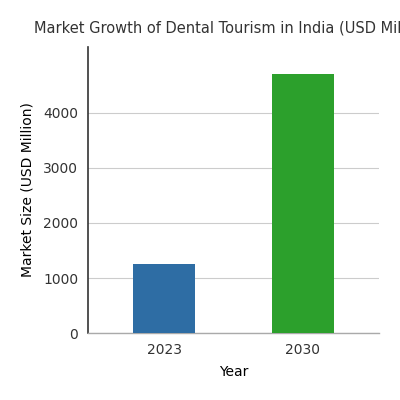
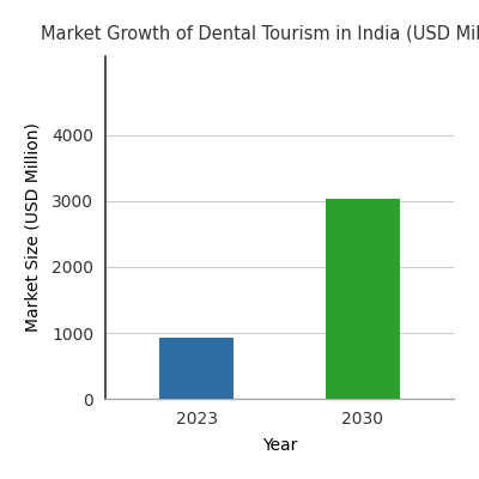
2023: 1250 -> 920
2030: 4700 -> 3040
